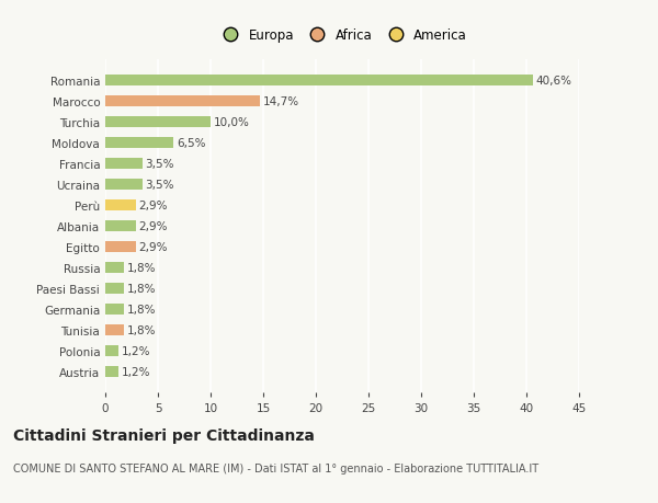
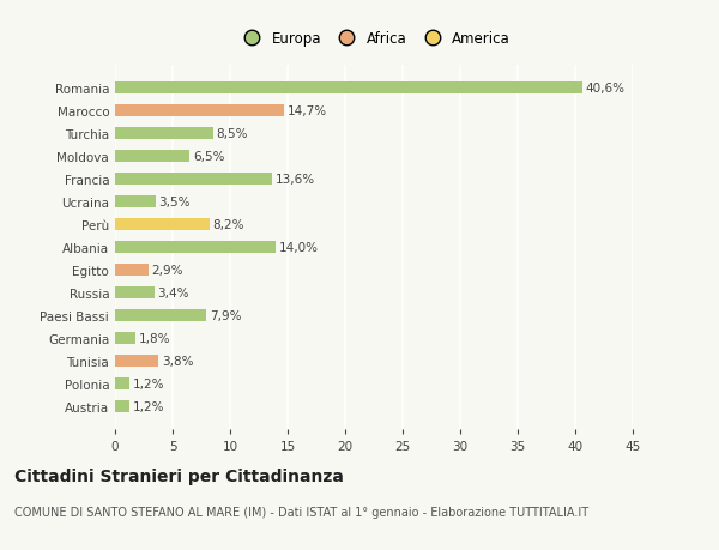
Turchia: 10,0% -> 8,5%
Francia: 3,5% -> 13,6%
Perù: 2,9% -> 8,2%
Albania: 2,9% -> 14,0%
Russia: 1,8% -> 3,4%
Paesi Bassi: 1,8% -> 7,9%
Tunisia: 1,8% -> 3,8%
